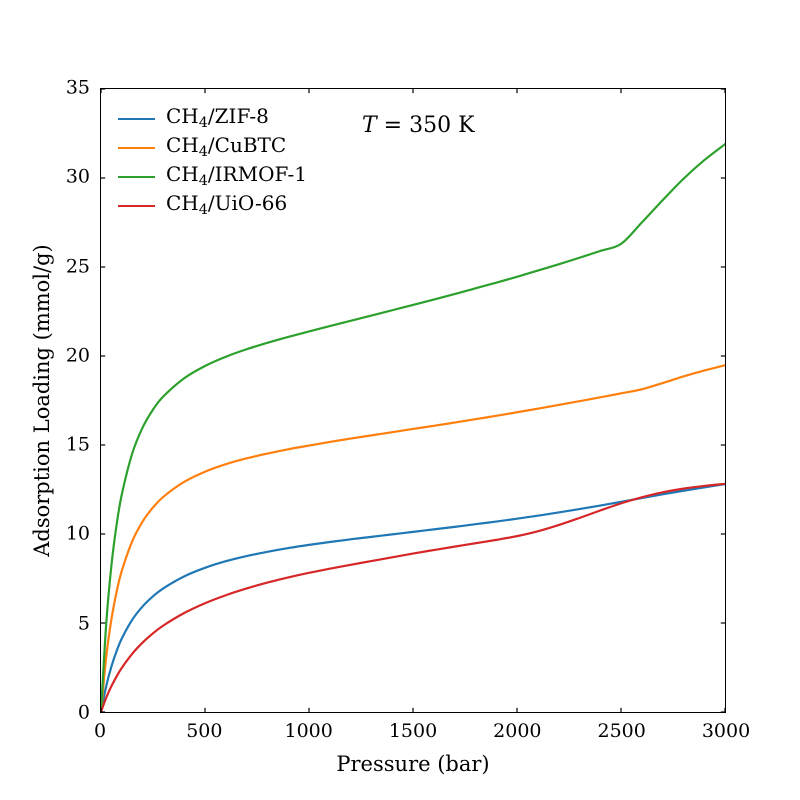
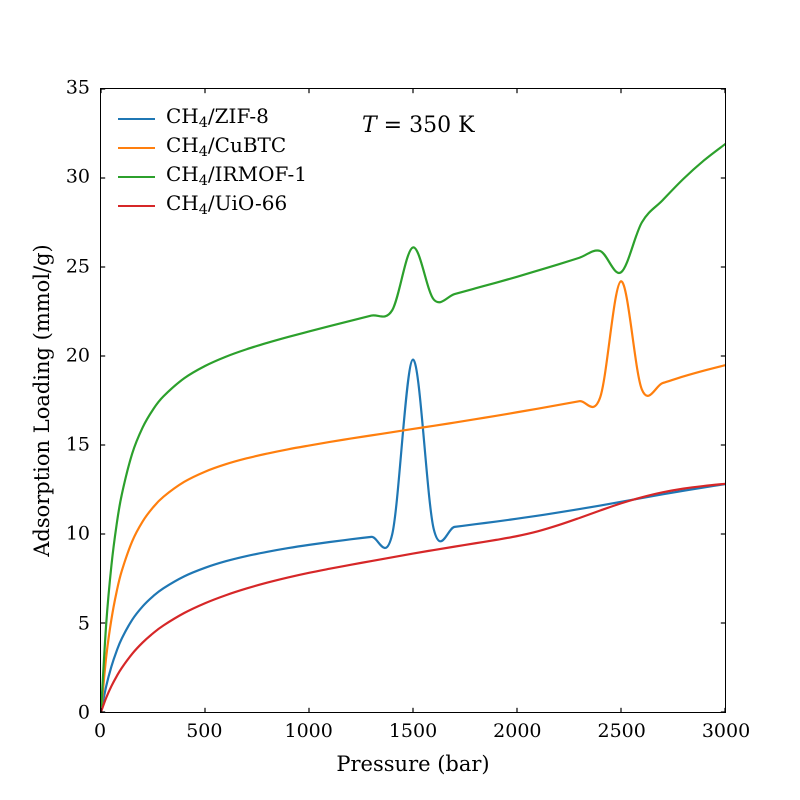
CH4/ZIF-8/1500: 10.1 -> 19.8
CH4/IRMOF-1/1500: 22.9 -> 26.1
CH4/CuBTC/2500: 17.9 -> 24.2
CH4/IRMOF-1/2500: 26.3 -> 24.7
